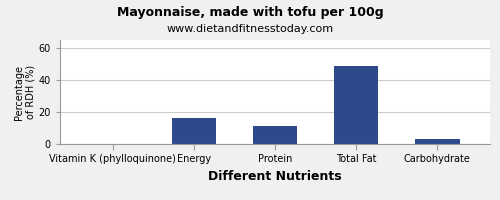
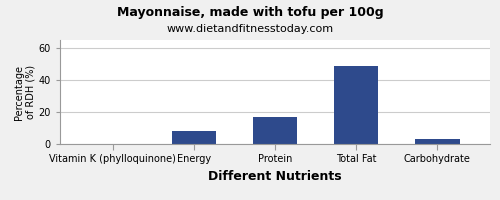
Energy: 16 -> 8
Protein: 11 -> 17
